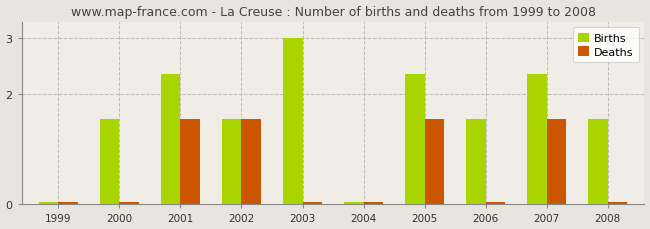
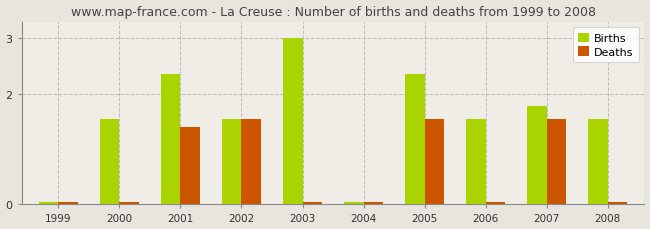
Deaths/2001: 1.55 -> 1.40
Births/2007: 2.35 -> 1.78
